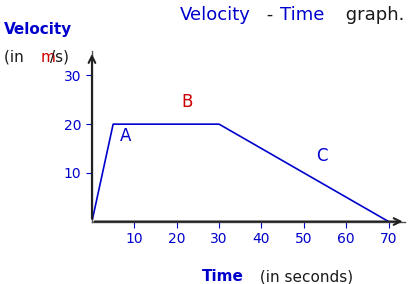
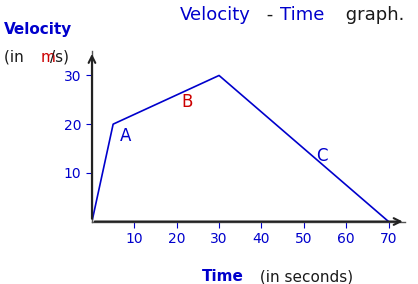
30: 20 -> 30
